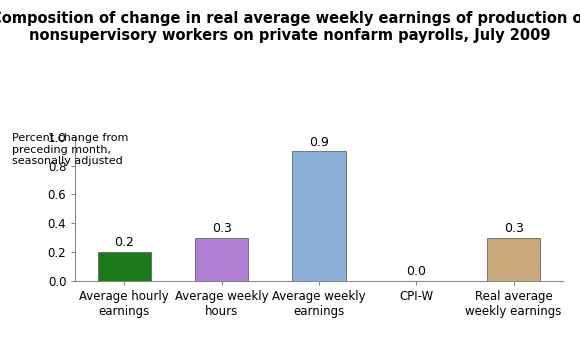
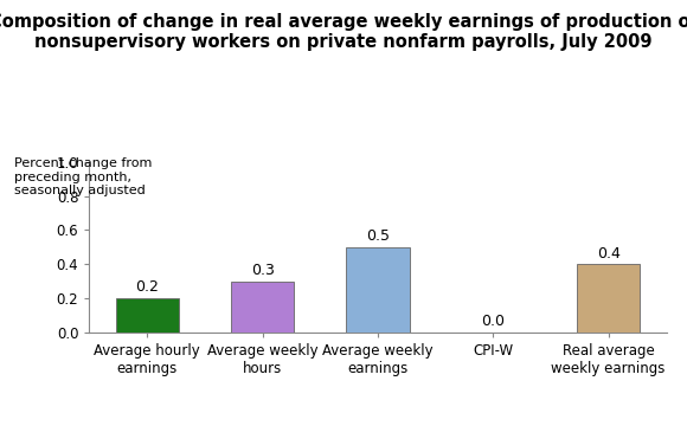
Average weekly earnings: 0.9 -> 0.5
Real average weekly earnings: 0.3 -> 0.4
